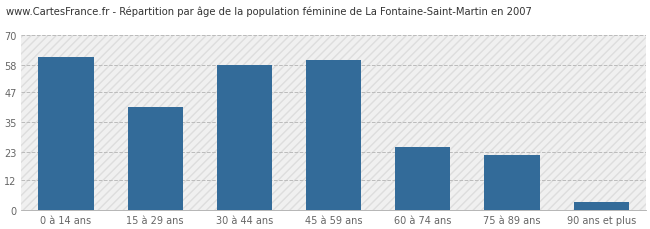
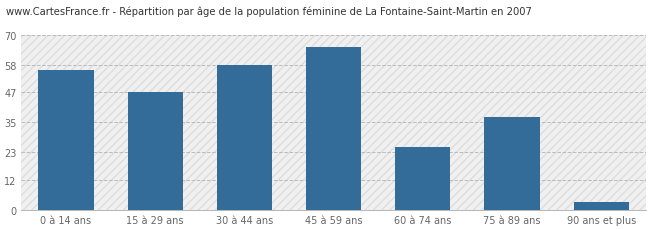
0 à 14 ans: 61 -> 56
15 à 29 ans: 41 -> 47
45 à 59 ans: 60 -> 65
75 à 89 ans: 22 -> 37
